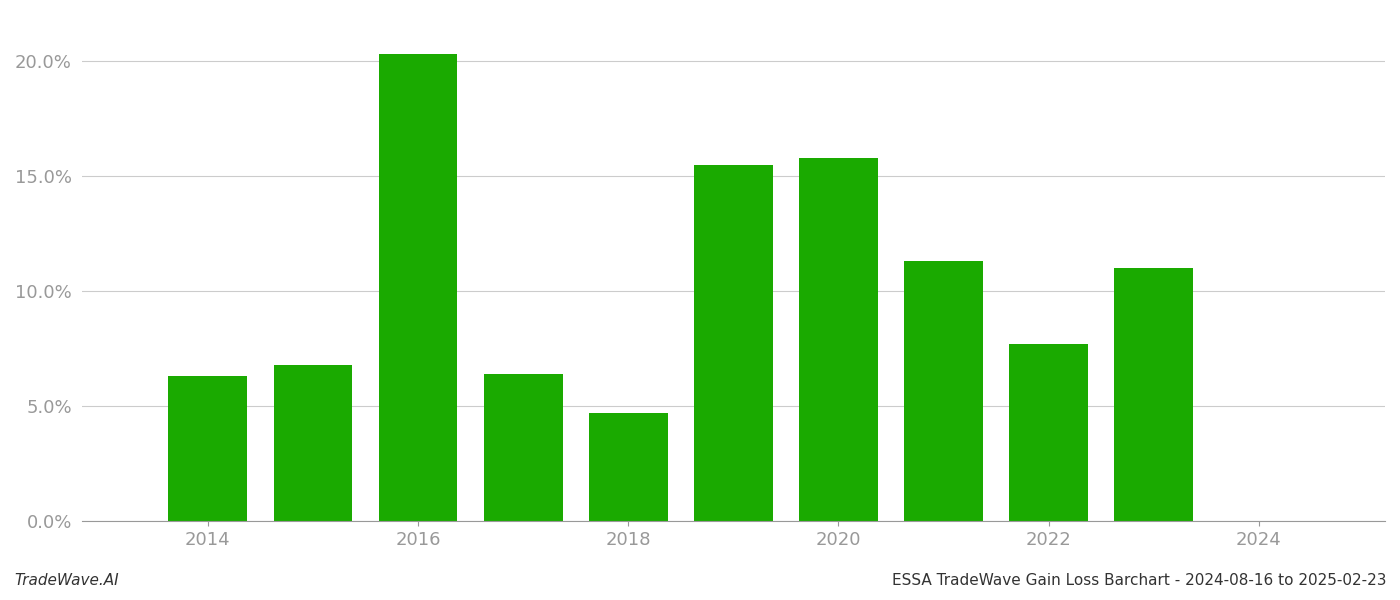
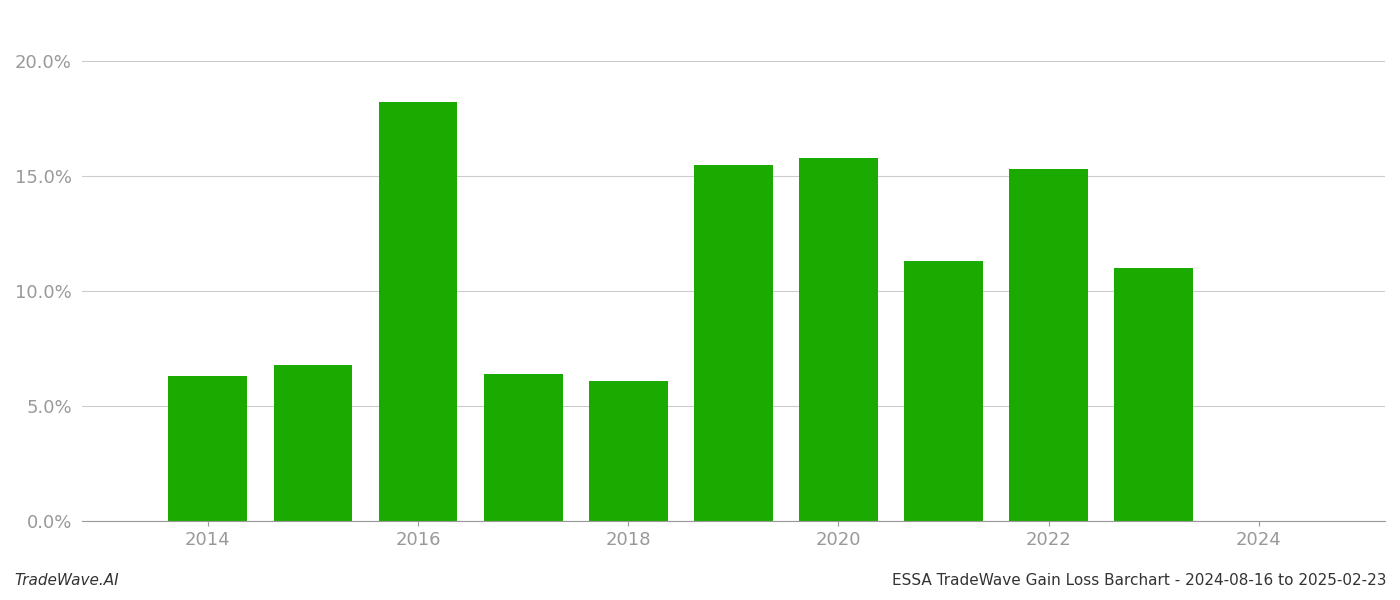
2016: 20.3% -> 18.2%
2018: 4.7% -> 6.1%
2022: 7.7% -> 15.3%
